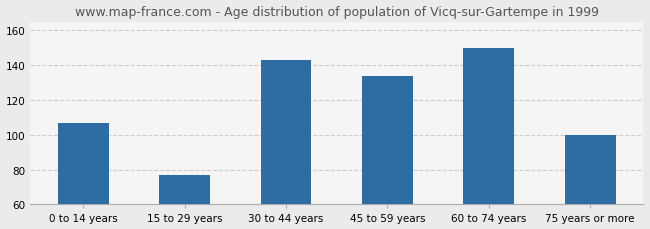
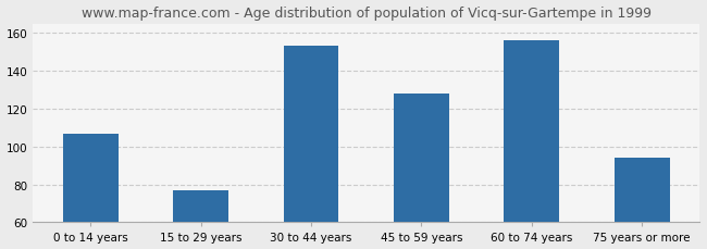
30 to 44 years: 143 -> 153
45 to 59 years: 134 -> 128
60 to 74 years: 150 -> 156
75 years or more: 100 -> 94
